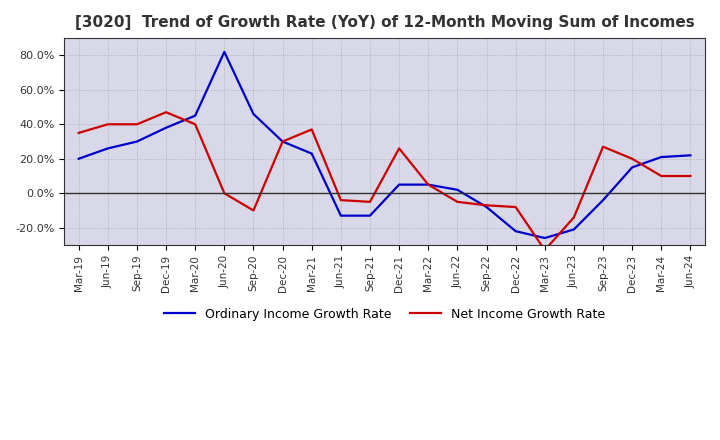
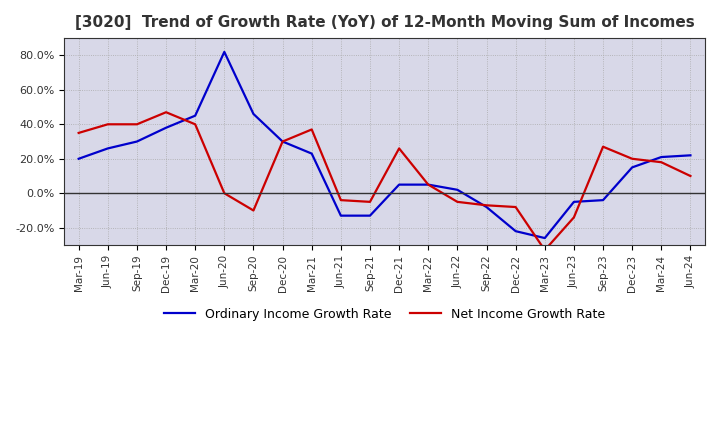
Ordinary Income Growth Rate/Jun-23: -21% -> -5%
Net Income Growth Rate/Mar-24: 10% -> 18%
